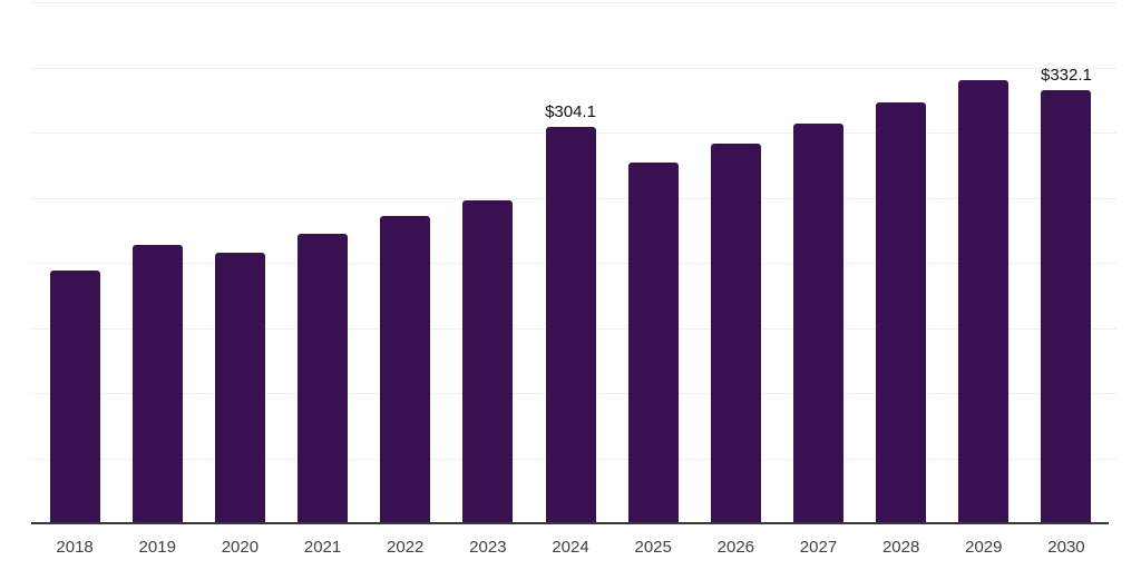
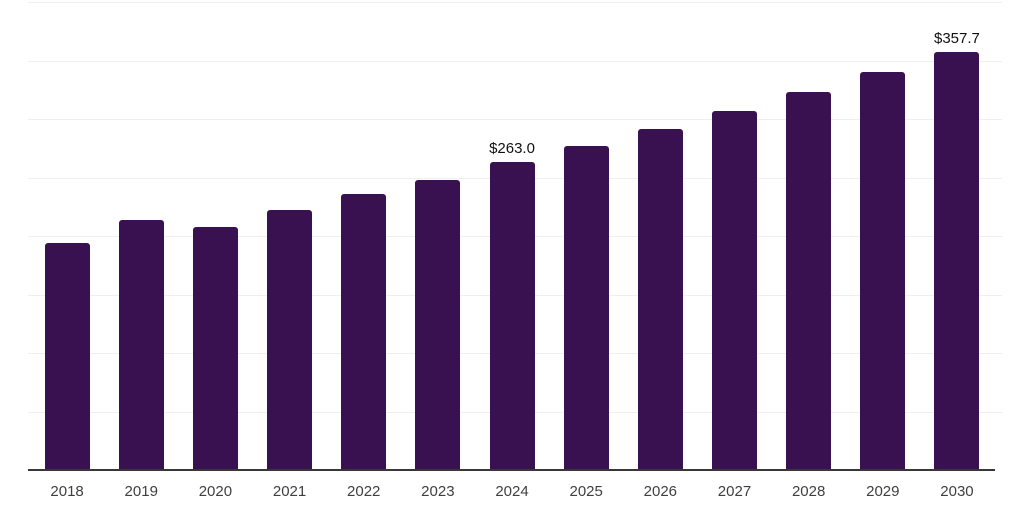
2024: $304.1 -> $263.0
2030: $332.1 -> $357.7
